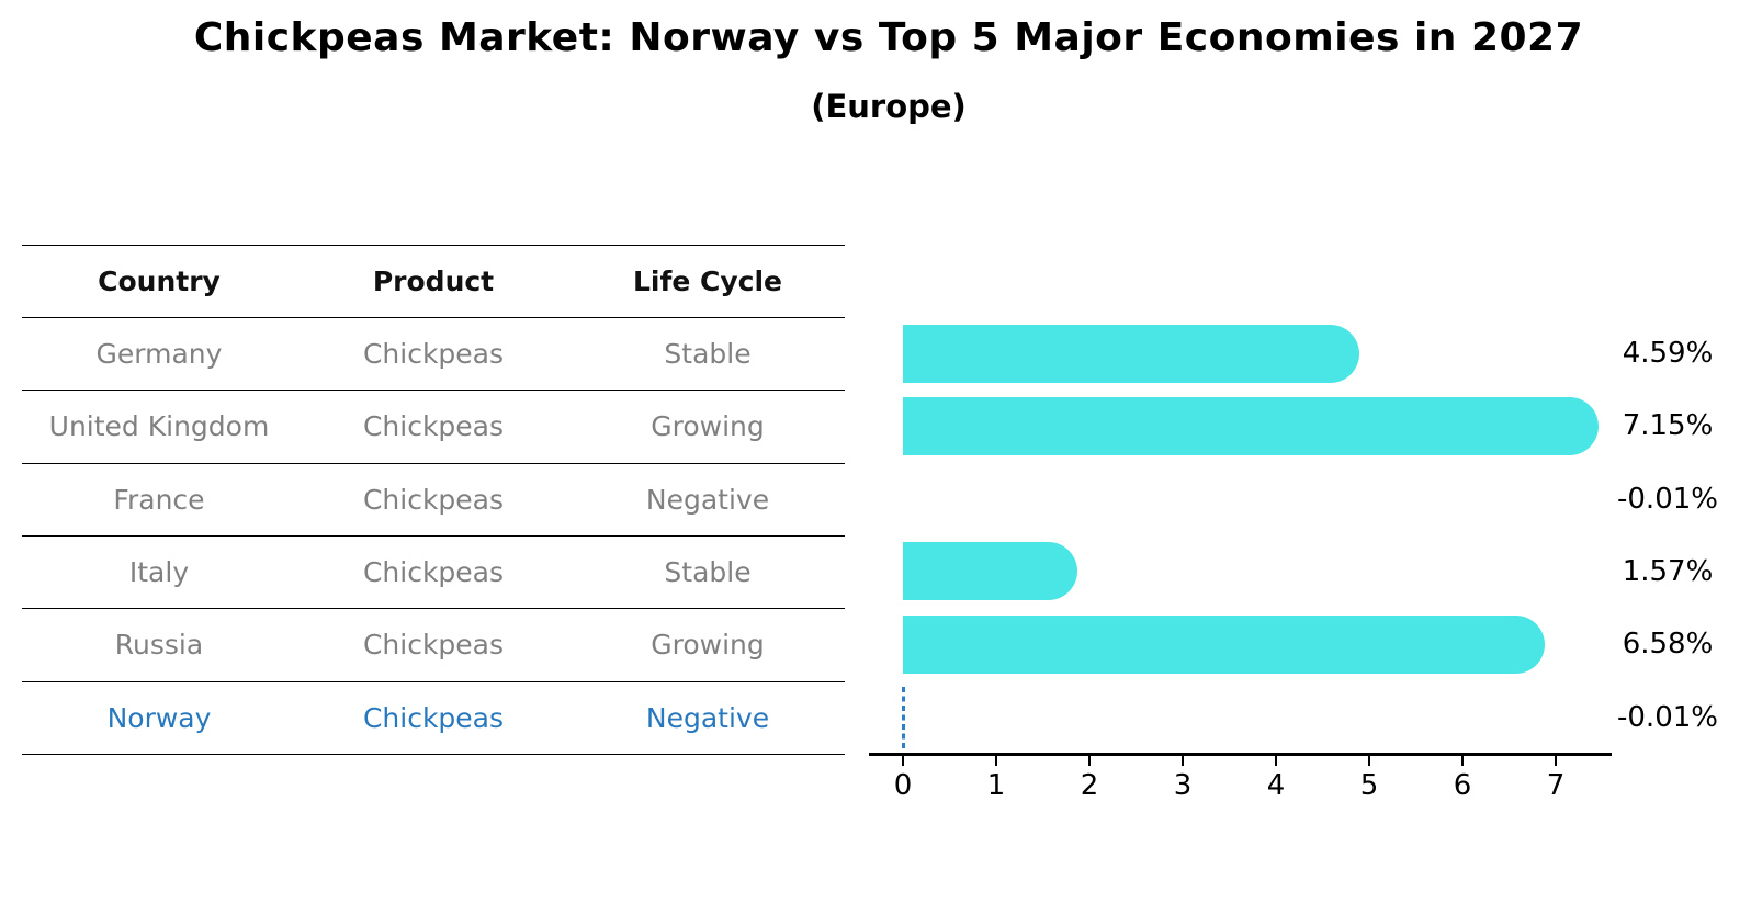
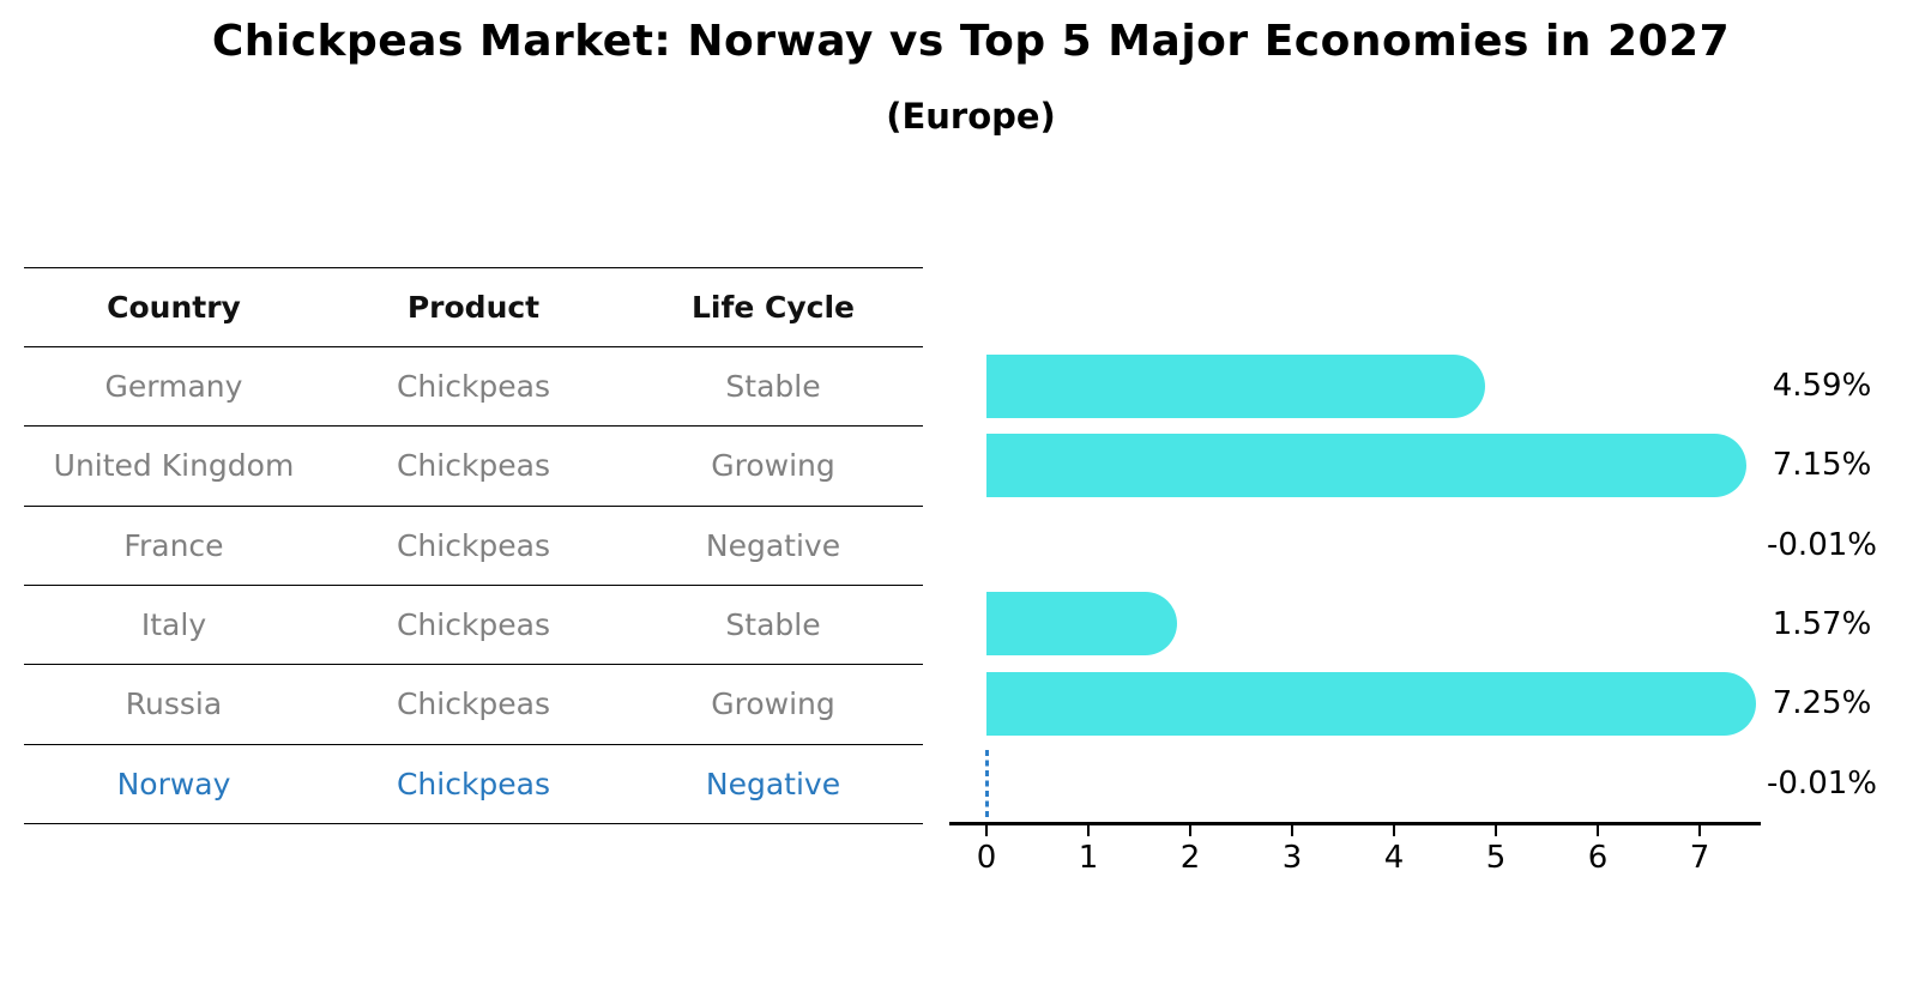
Russia: 6.58% -> 7.25%
